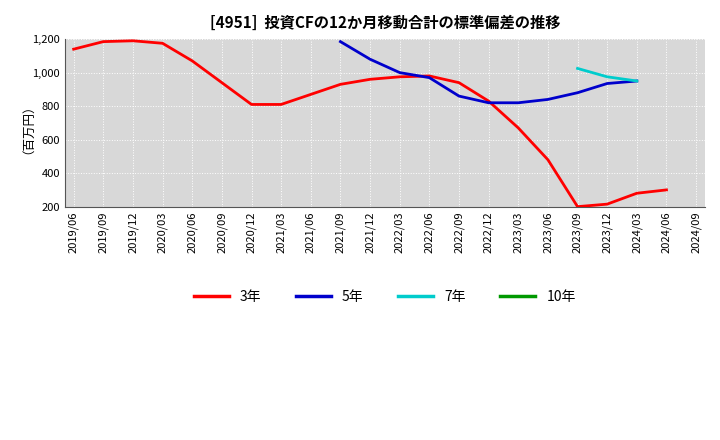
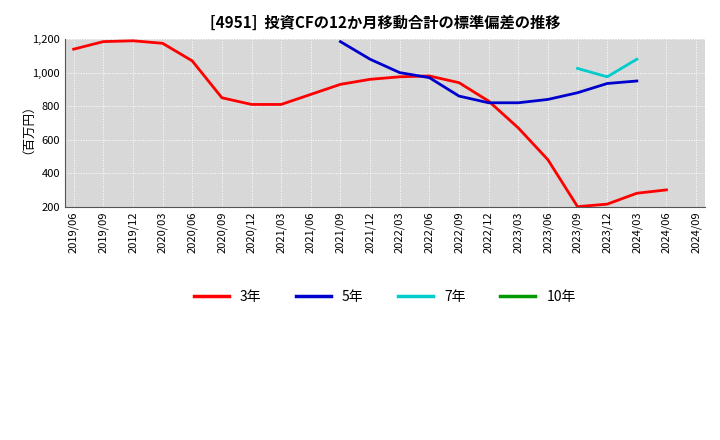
3年/2020/09: 940 -> 850
7年/2024/03: 950 -> 1,080
